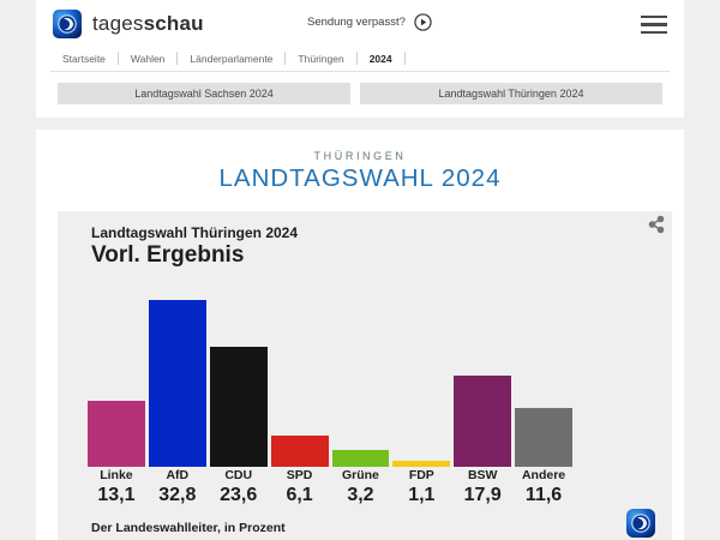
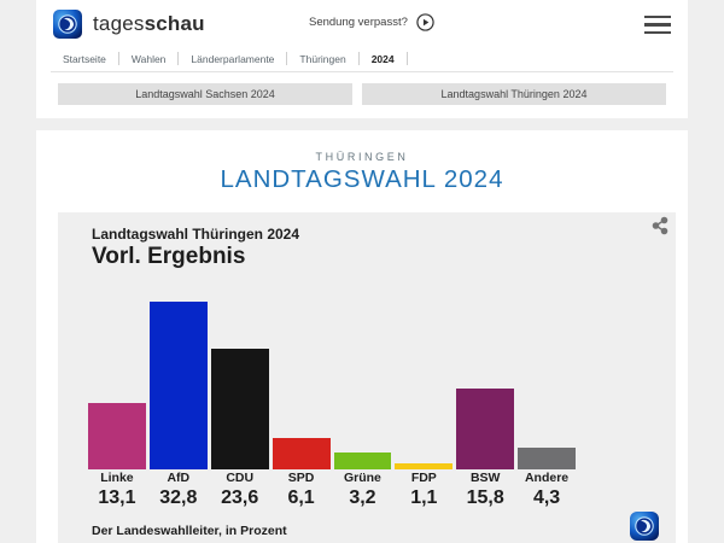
BSW: 17,9 -> 15,8
Andere: 11,6 -> 4,3
